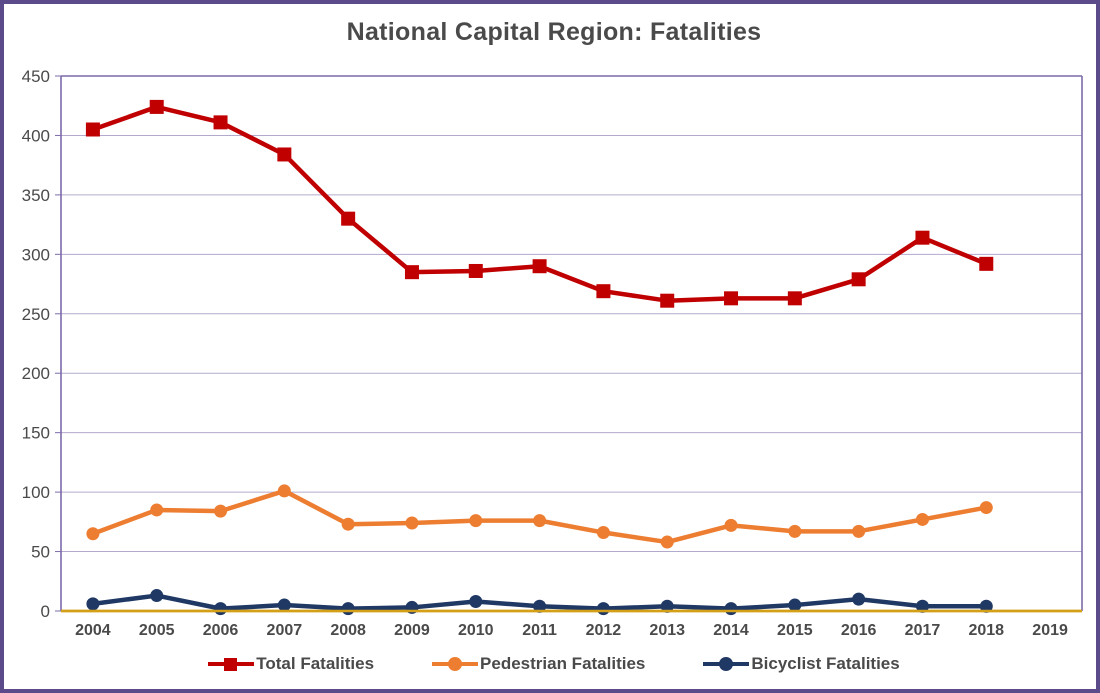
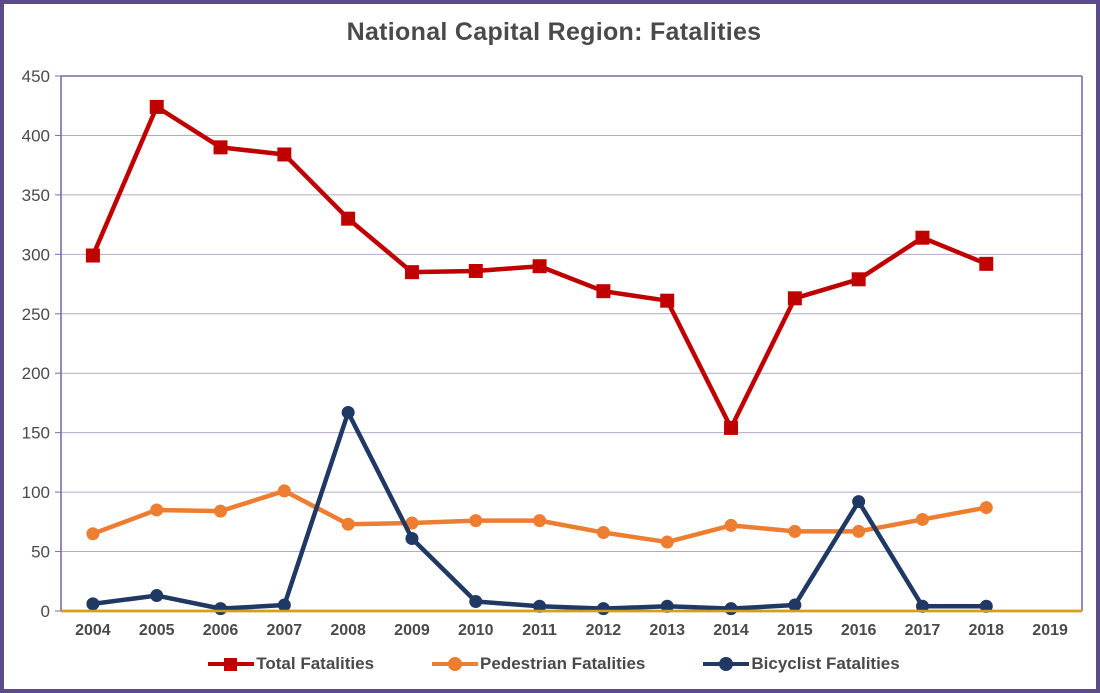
Total Fatalities/2004: 405 -> 299
Total Fatalities/2006: 411 -> 390
Bicyclist Fatalities/2008: 2 -> 167
Bicyclist Fatalities/2009: 3 -> 61
Total Fatalities/2014: 263 -> 154
Bicyclist Fatalities/2016: 10 -> 92
